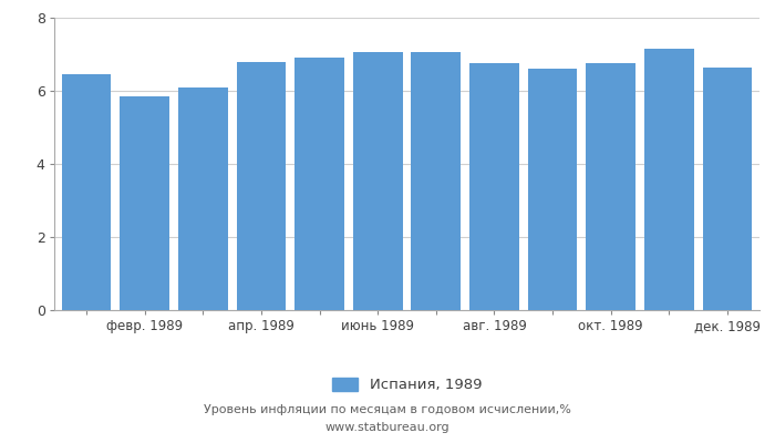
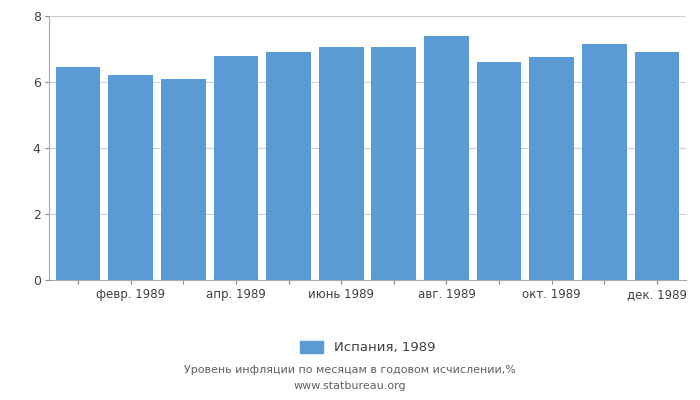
февр. 1989: 5.85 -> 6.20
авг. 1989: 6.75 -> 7.40
дек. 1989: 6.65 -> 6.90
